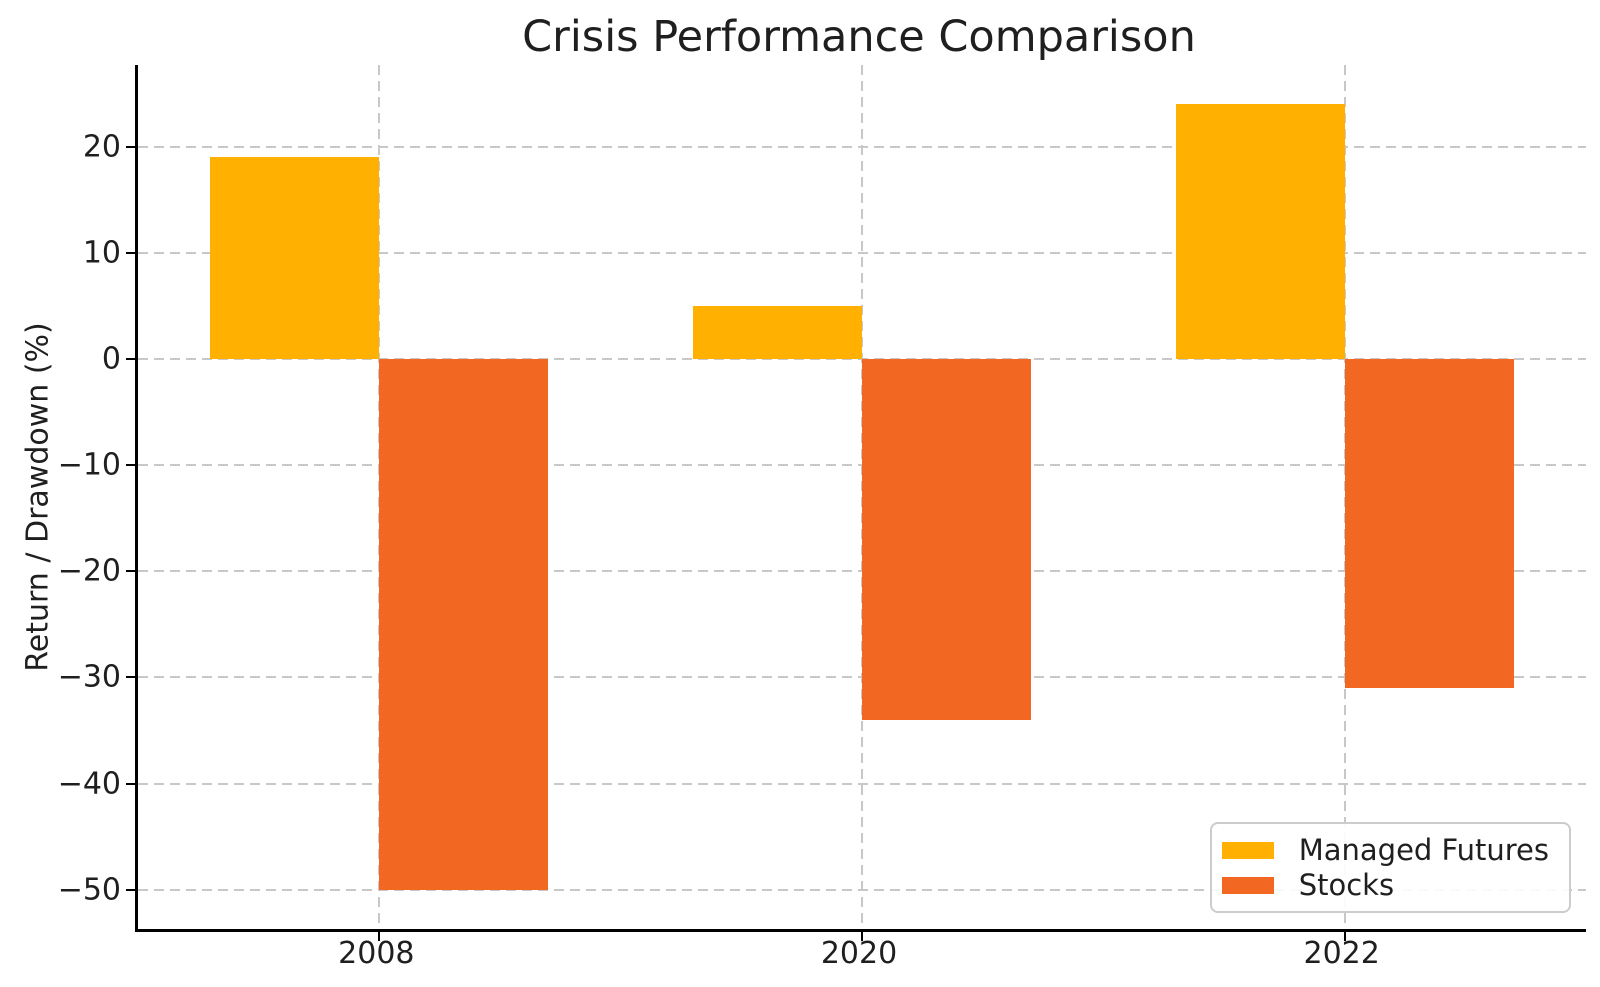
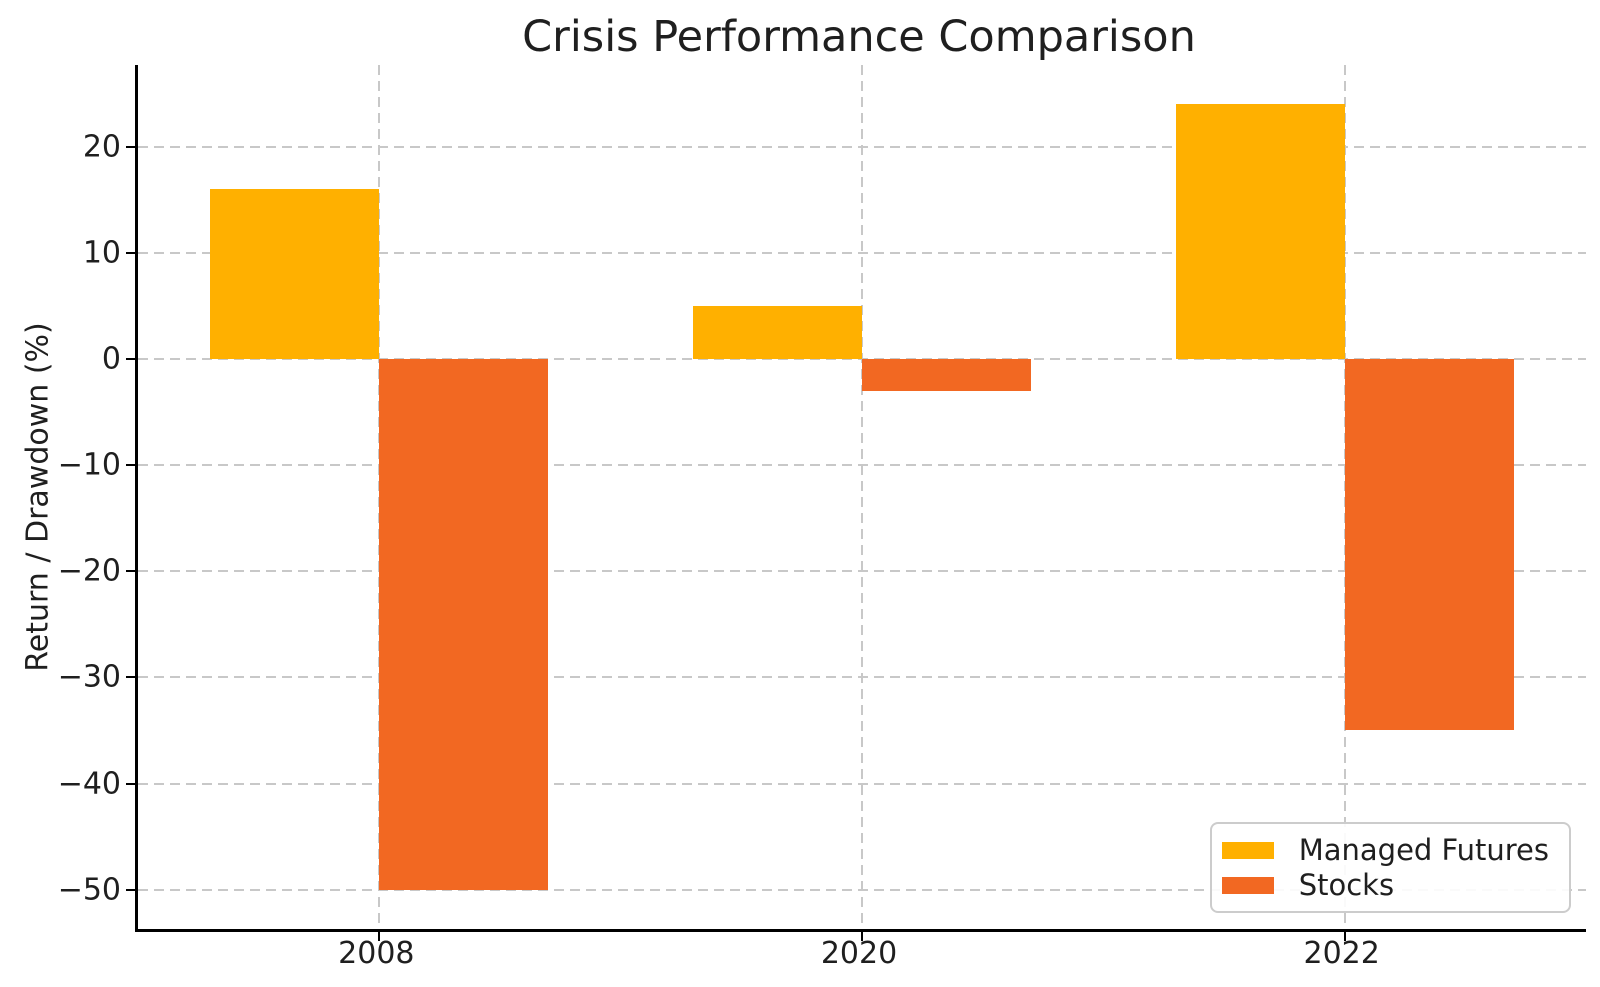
Managed Futures/2008: 19 -> 16
Stocks/2020: -34 -> -3
Stocks/2022: -31 -> -35
